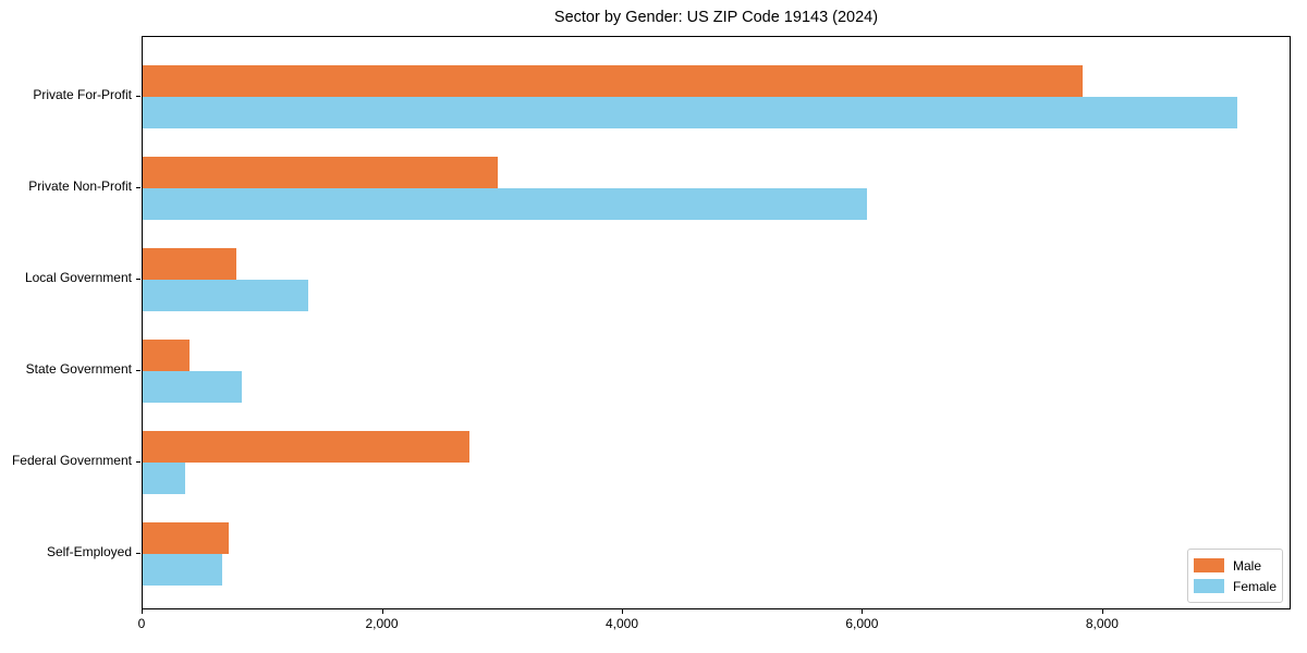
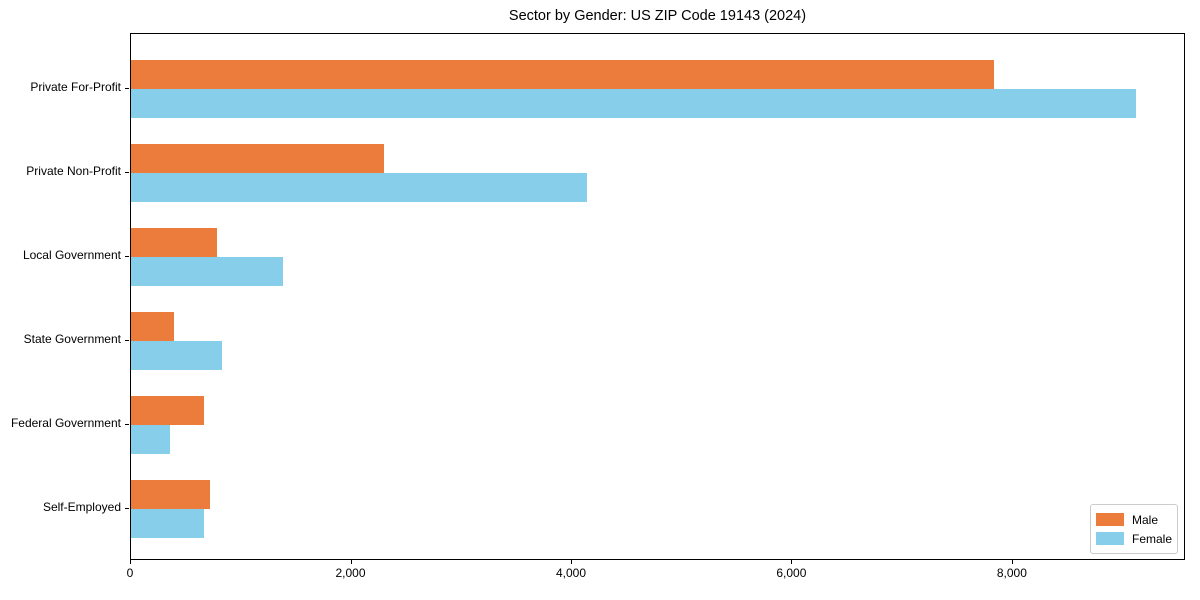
Male/Private Non-Profit: 2960 -> 2300
Female/Private Non-Profit: 6030 -> 4140
Male/Federal Government: 2720 -> 660
